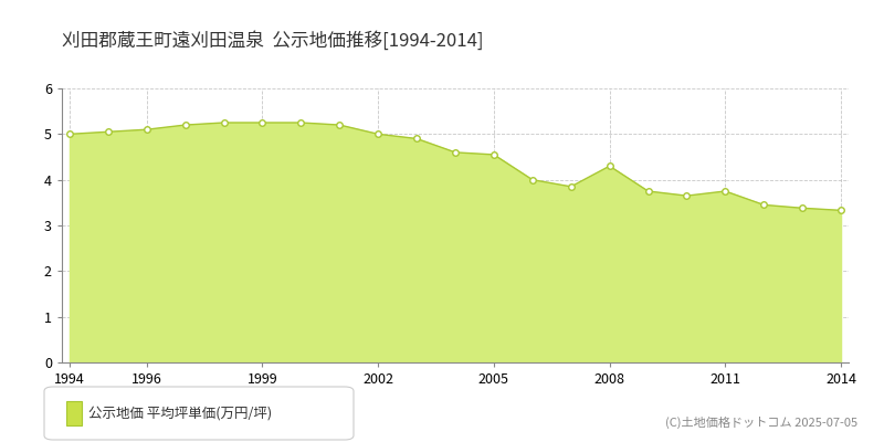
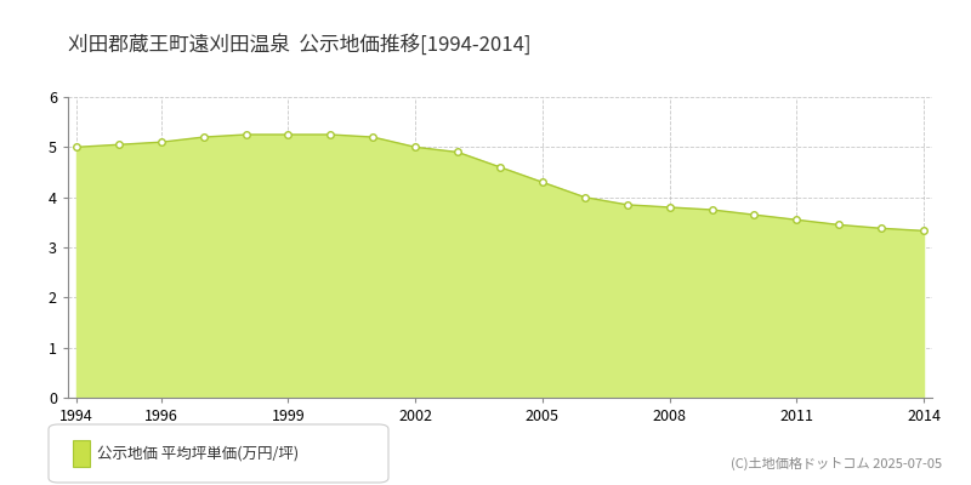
2005: 4.55 -> 4.30
2008: 4.30 -> 3.80
2011: 3.75 -> 3.55
